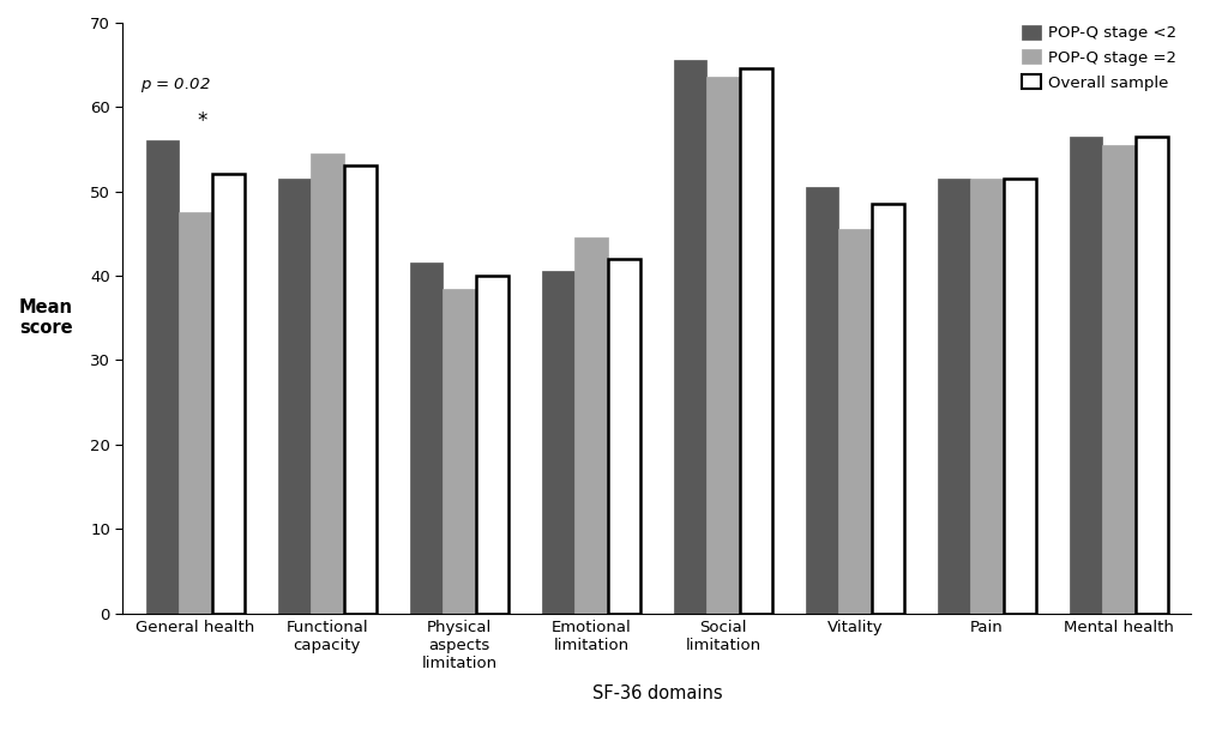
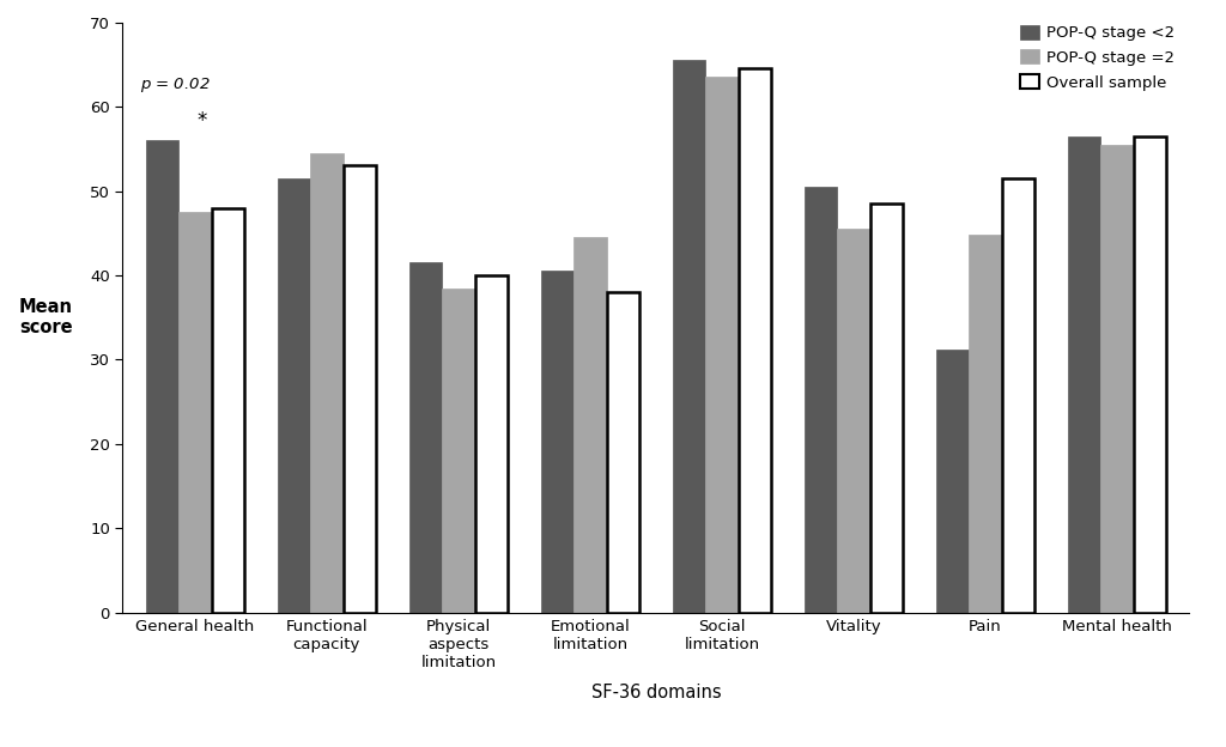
Overall sample/General health: 52.0 -> 48.0
Overall sample/Emotional limitation: 42.0 -> 38.0
POP-Q stage <2/Pain: 51.5 -> 31.2
POP-Q stage =2/Pain: 51.5 -> 44.8
